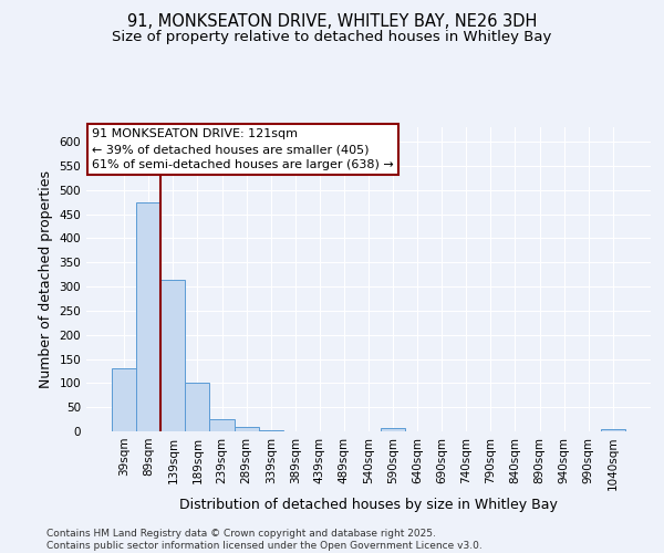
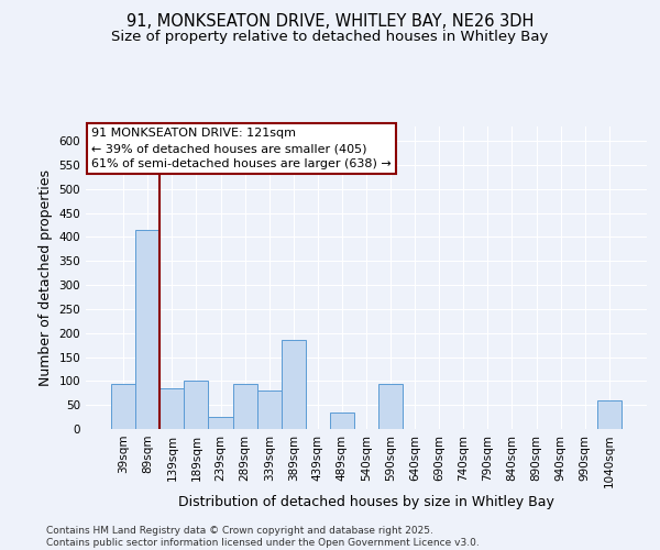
39sqm: 130 -> 95
89sqm: 475 -> 415
139sqm: 315 -> 85
289sqm: 10 -> 95
339sqm: 3 -> 80
389sqm: 1 -> 185
489sqm: 1 -> 35
590sqm: 6 -> 95
1040sqm: 5 -> 60
